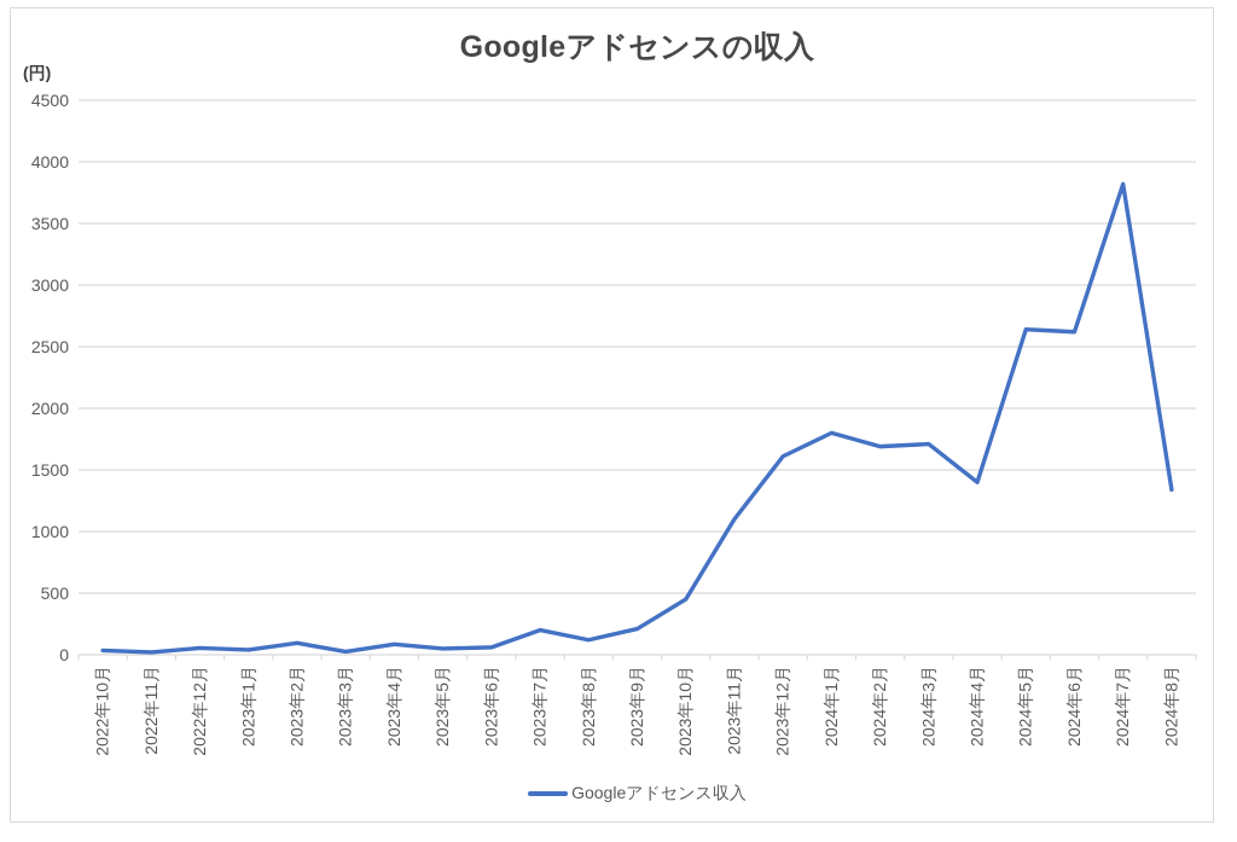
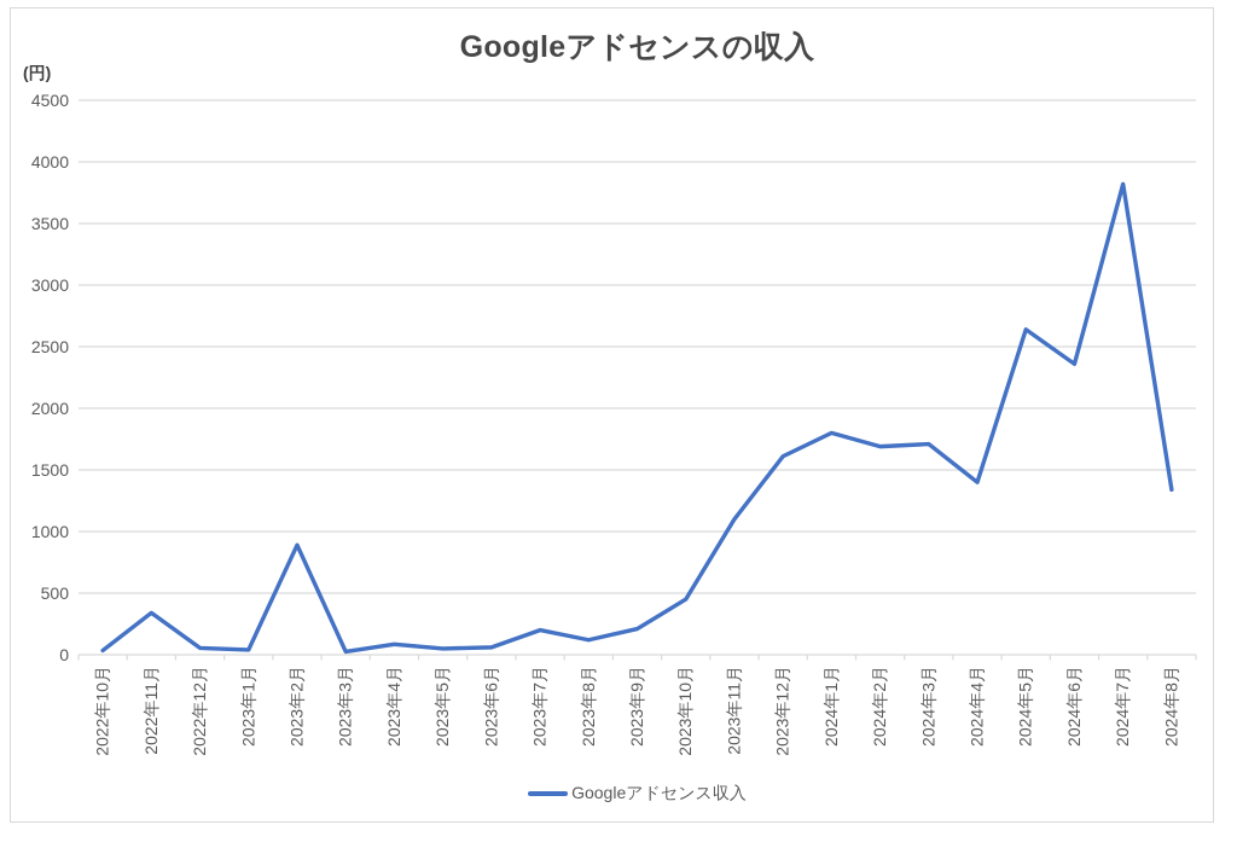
2022年11月: 20 -> 340
2023年2月: 100 -> 890
2024年6月: 2620 -> 2360
